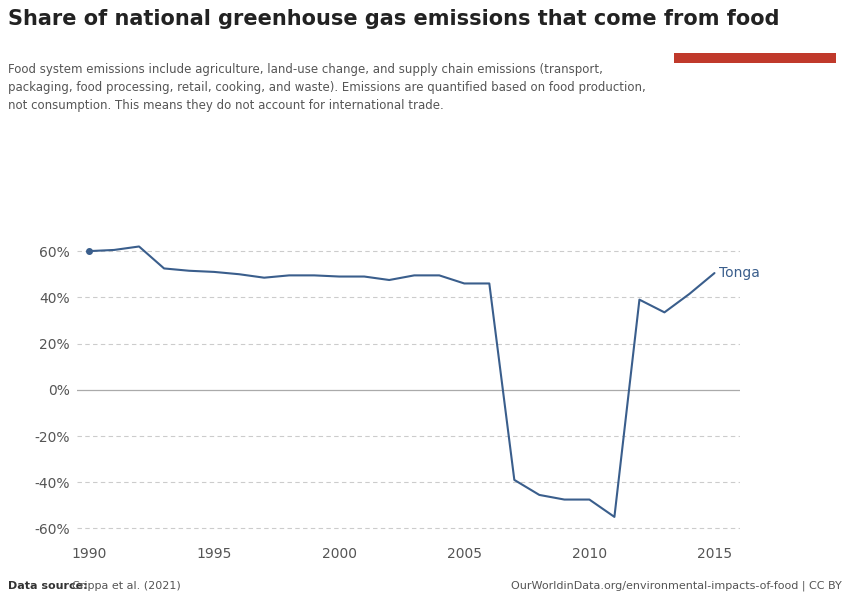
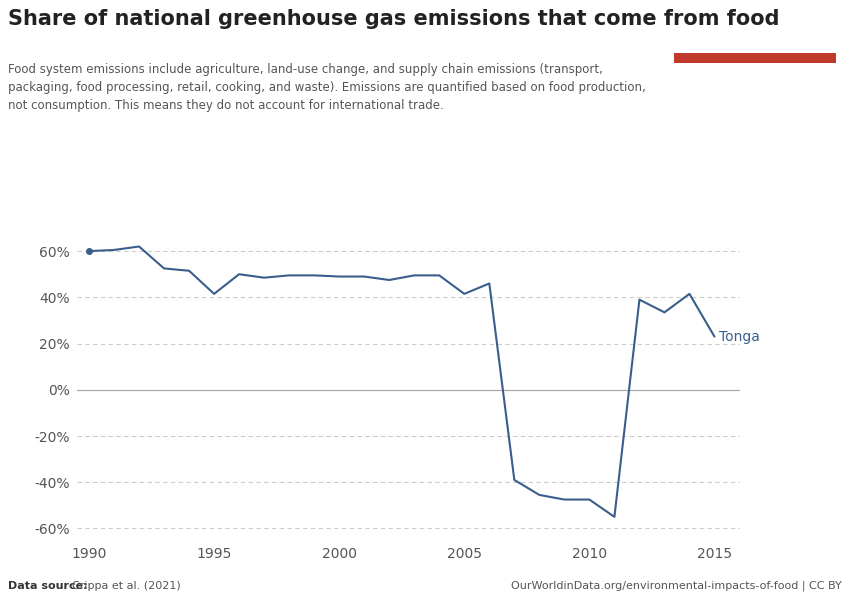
1995: 51.0% -> 41.5%
2005: 46.0% -> 41.5%
2015: 50.5% -> 23.0%
